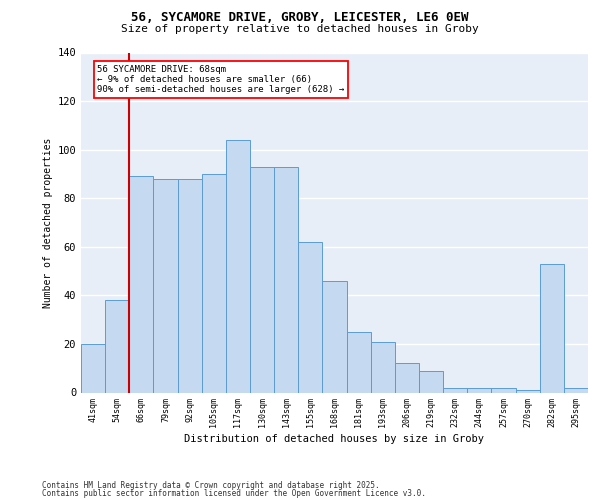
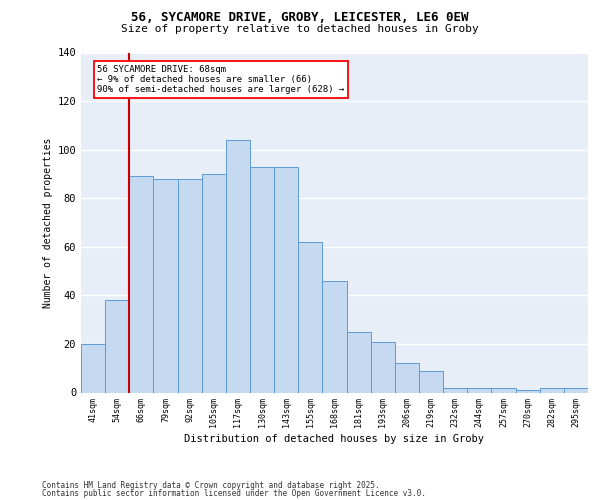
282sqm: 53 -> 2
